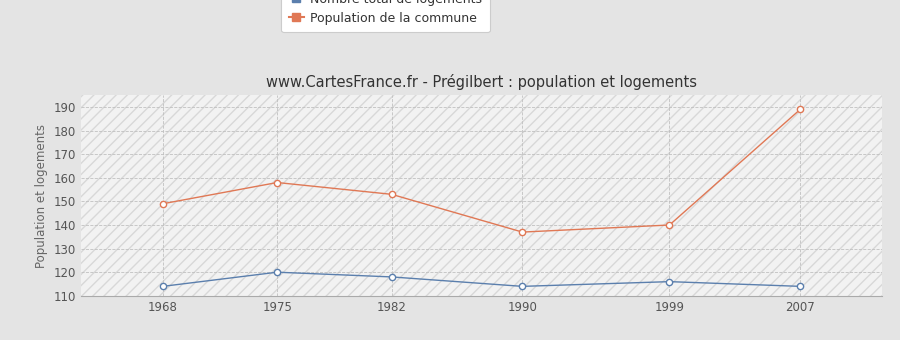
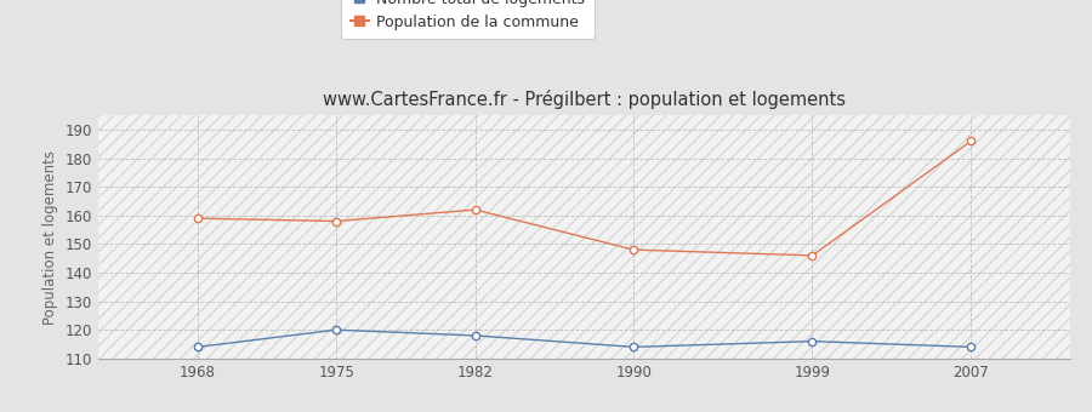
Population de la commune/1968: 149 -> 159
Population de la commune/1982: 153 -> 162
Population de la commune/1990: 137 -> 148
Population de la commune/1999: 140 -> 146
Population de la commune/2007: 189 -> 186
